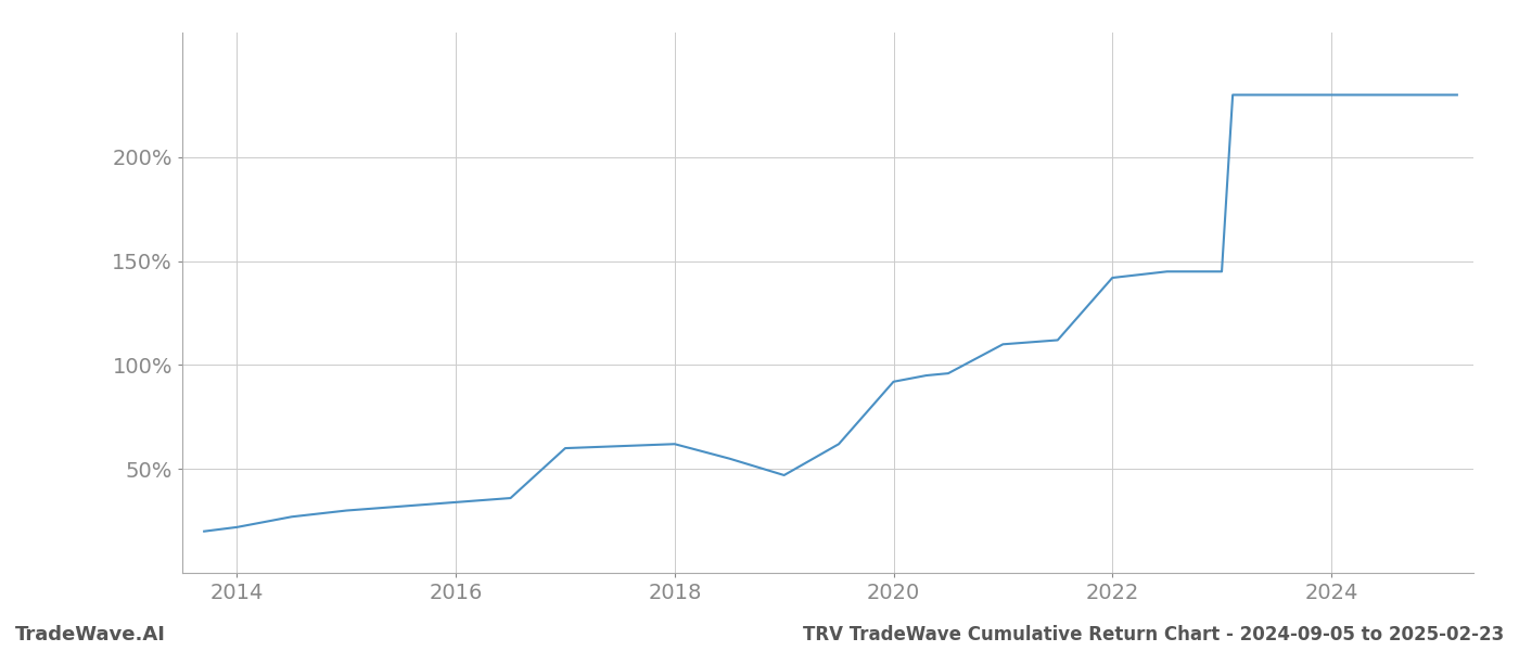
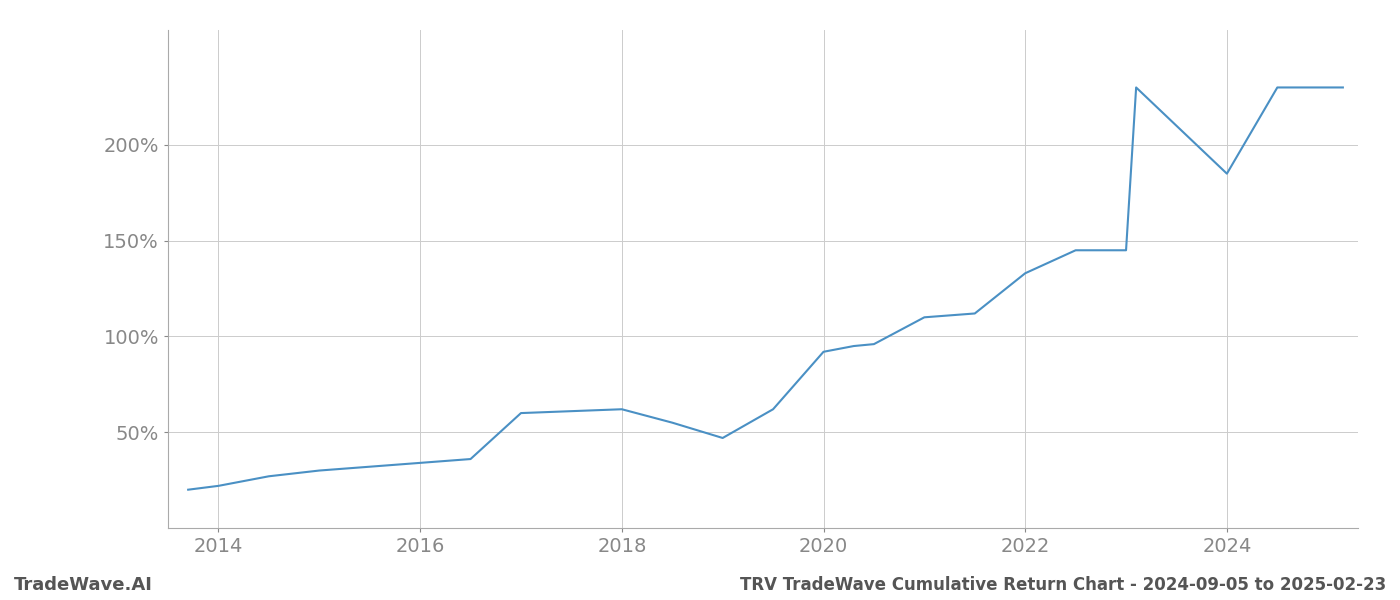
2022: 142% -> 133%
2024: 230% -> 185%
